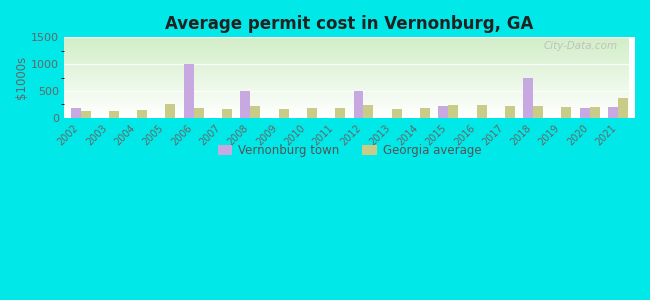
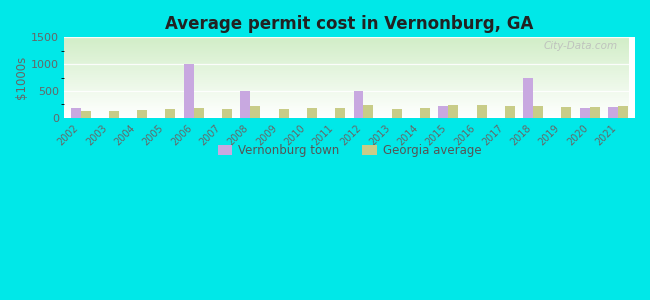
Georgia average/2005: 260 -> 160
Georgia average/2021: 360 -> 220
